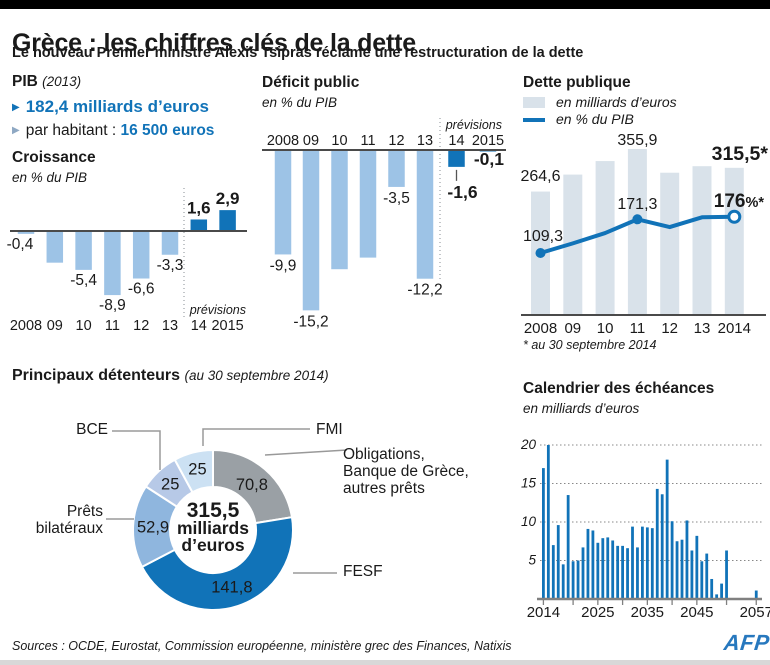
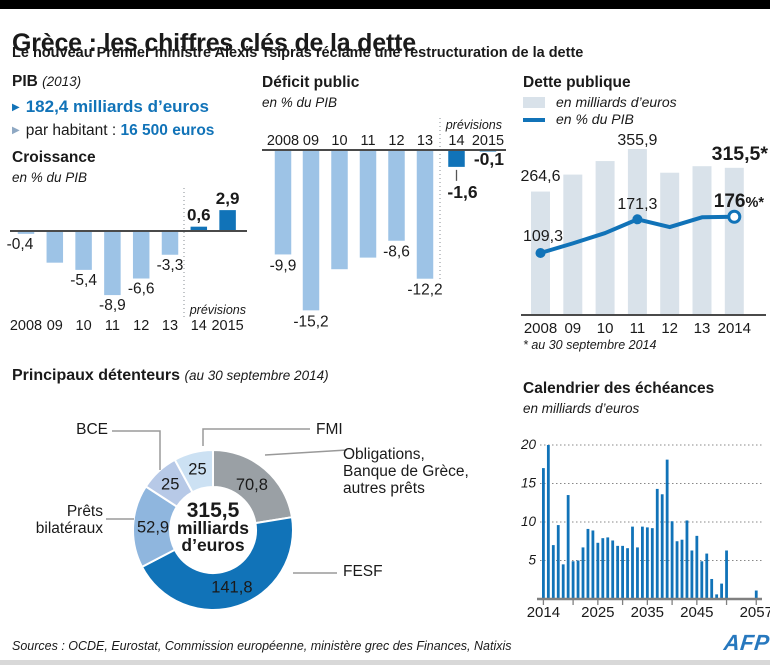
Croissance/14: 1,6 -> 0,6
Déficit public/12: -3,5 -> -8,6
